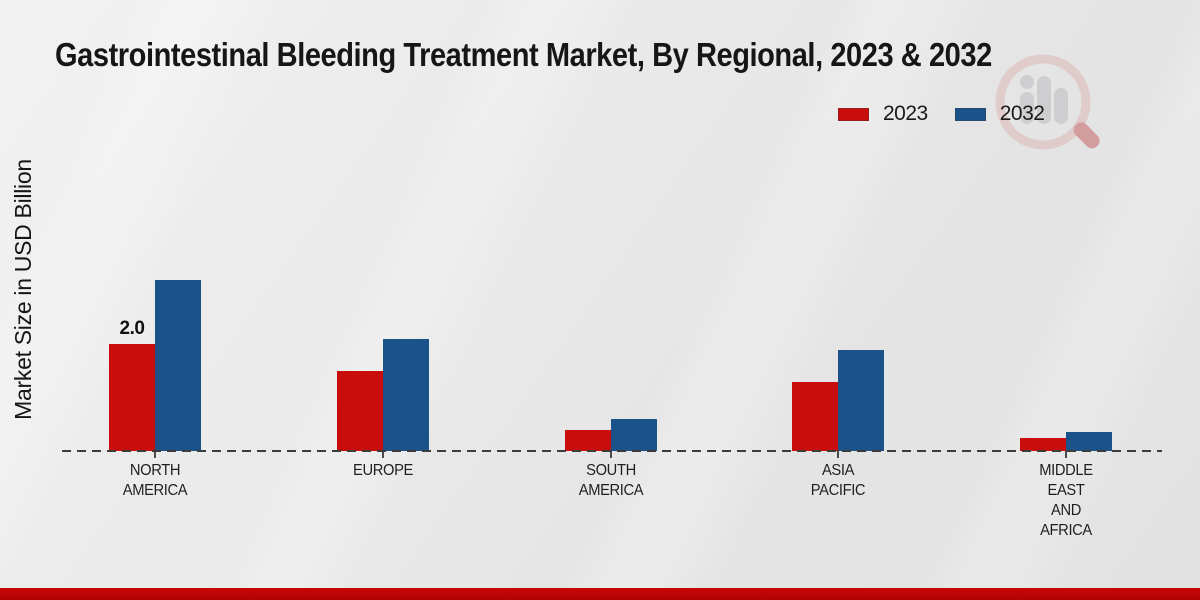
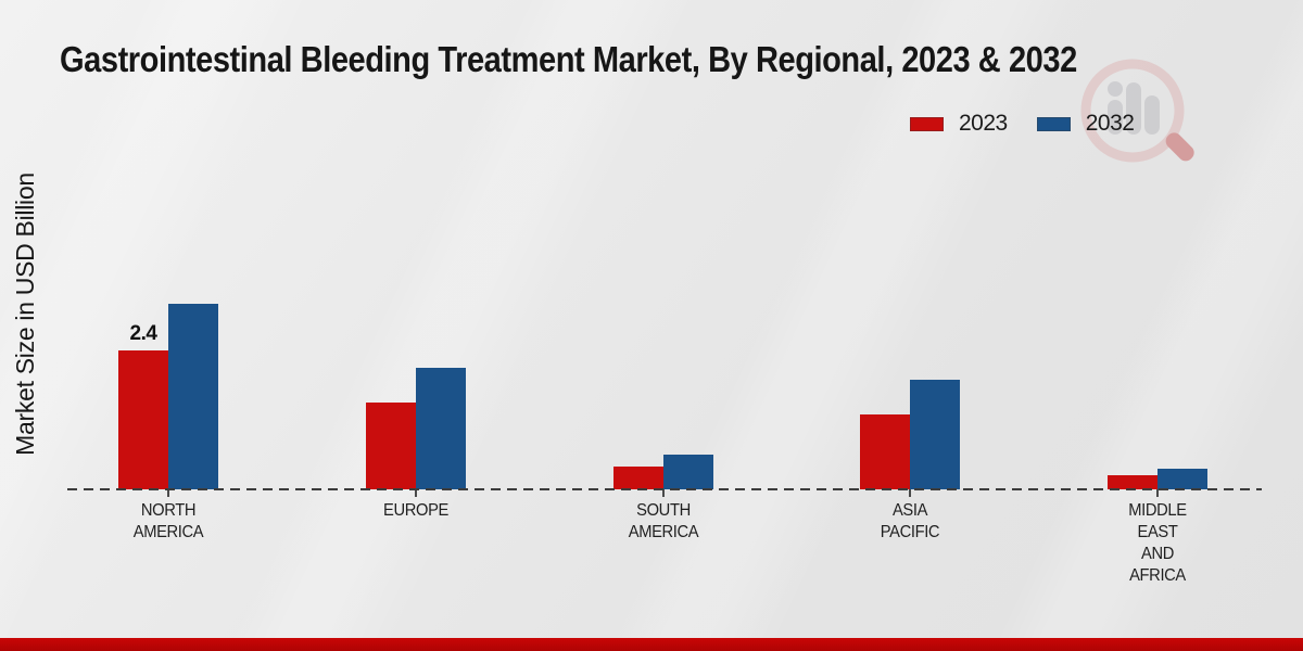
2023/NORTH AMERICA: 2.0 -> 2.4
